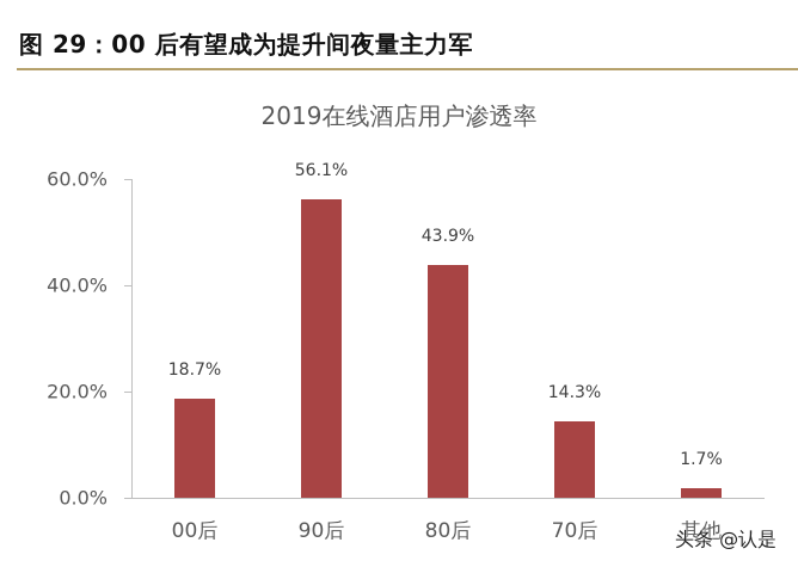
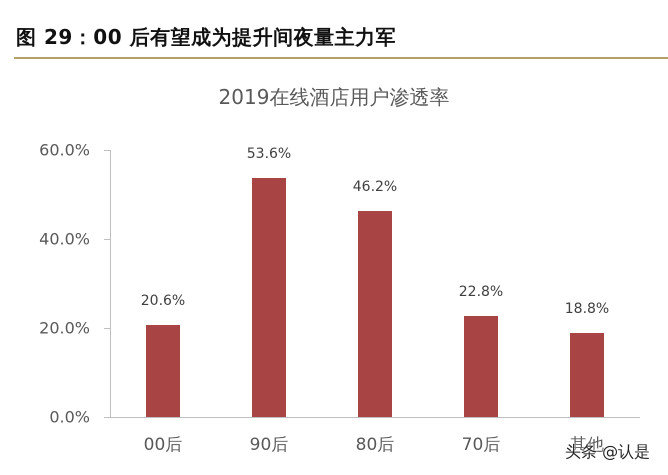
00后: 18.7% -> 20.6%
90后: 56.1% -> 53.6%
80后: 43.9% -> 46.2%
70后: 14.3% -> 22.8%
其他: 1.7% -> 18.8%
